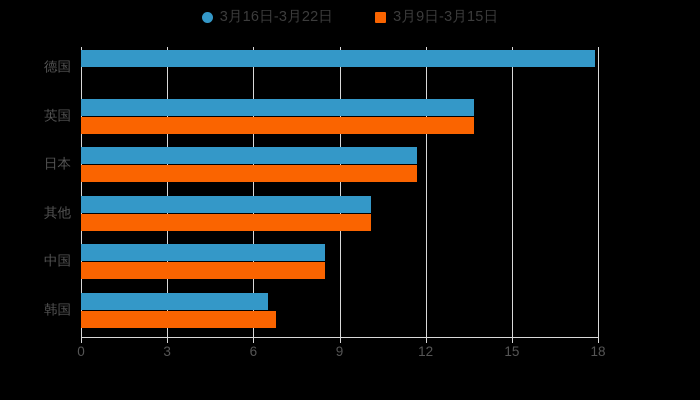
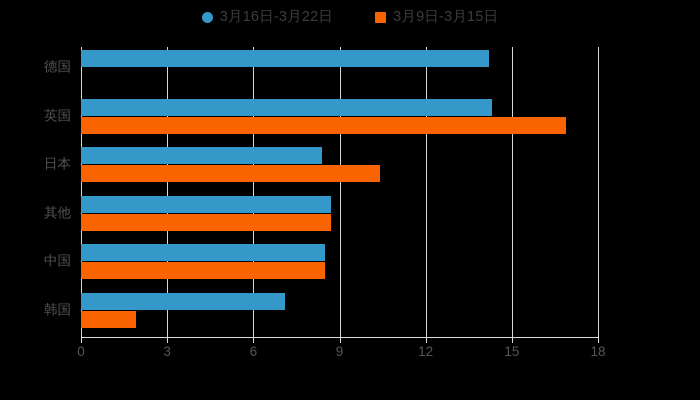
3月16日-3月22日/德国: 17.9 -> 14.2
3月16日-3月22日/英国: 13.7 -> 14.3
3月9日-3月15日/英国: 13.7 -> 16.9
3月16日-3月22日/日本: 11.7 -> 8.4
3月9日-3月15日/日本: 11.7 -> 10.4
3月16日-3月22日/其他: 10.1 -> 8.7
3月9日-3月15日/其他: 10.1 -> 8.7
3月16日-3月22日/韩国: 6.5 -> 7.1
3月9日-3月15日/韩国: 6.8 -> 1.9
